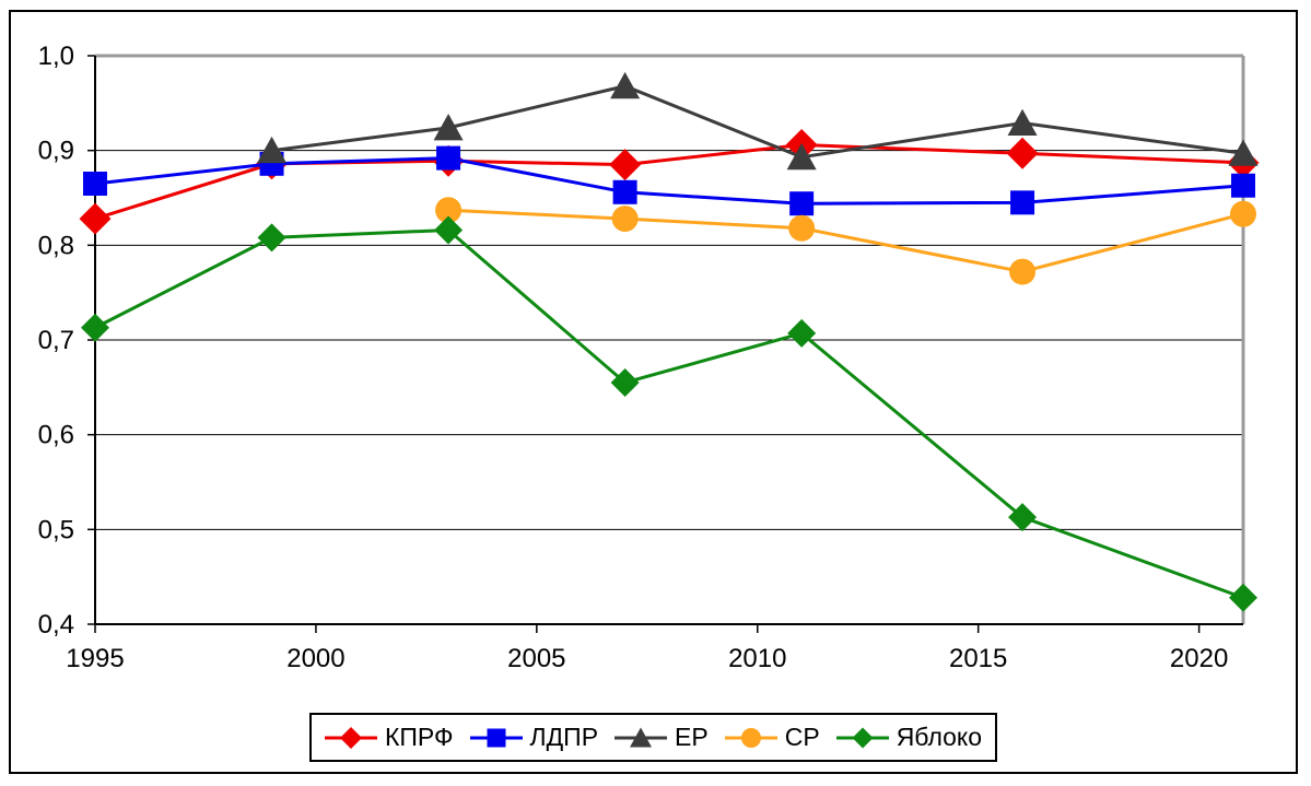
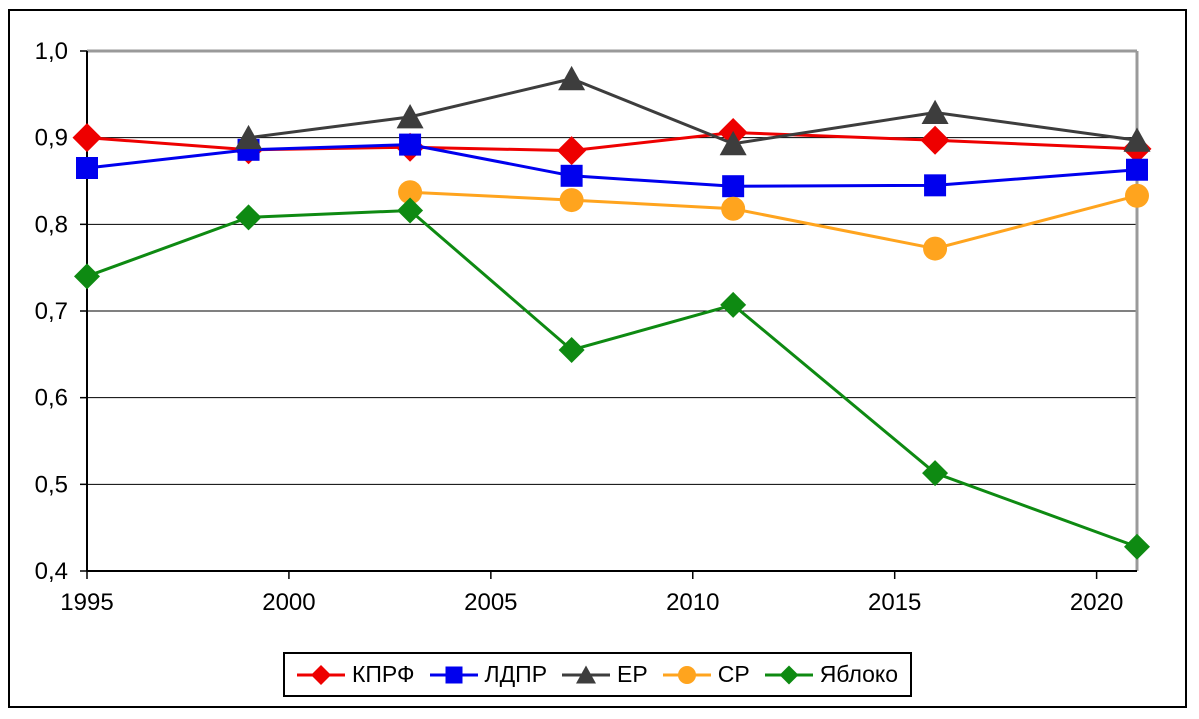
КПРФ/1995: 0,83 -> 0,90
Яблоко/1995: 0,71 -> 0,74
